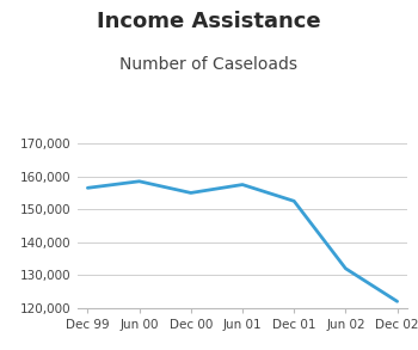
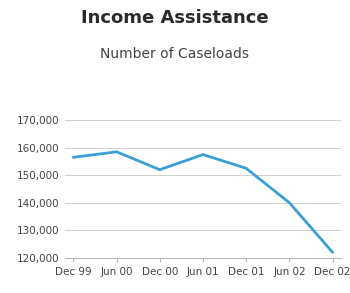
Dec 00: 155,000 -> 152,000
Jun 02: 132,000 -> 140,000
